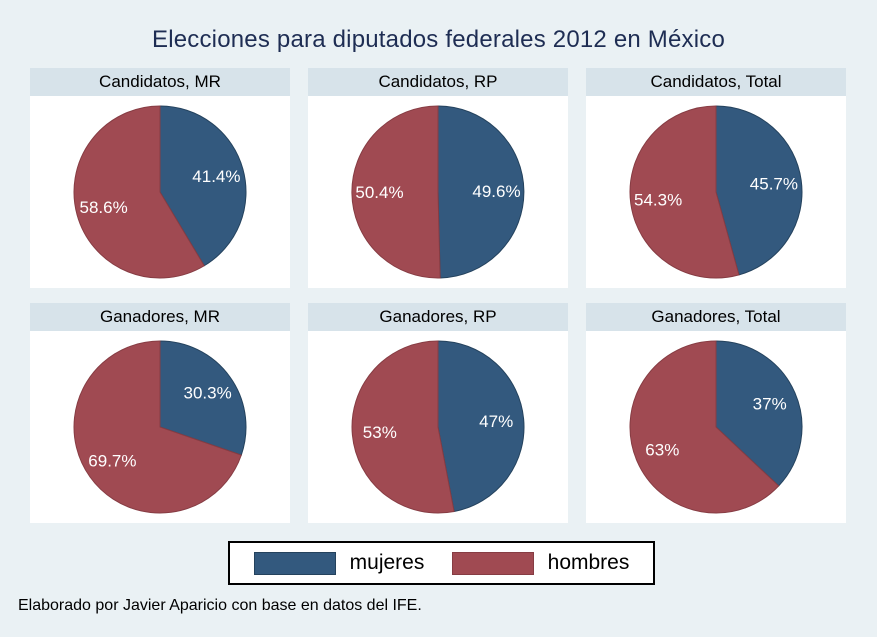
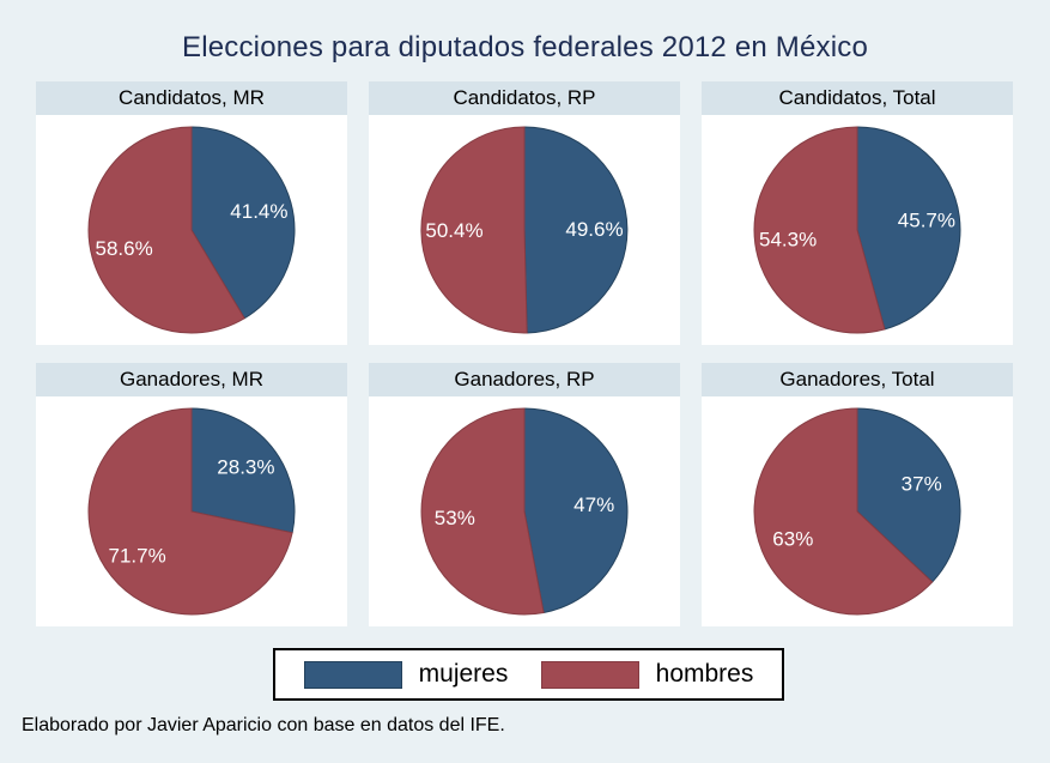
Ganadores, MR/mujeres: 30.3% -> 28.3%
Ganadores, MR/hombres: 69.7% -> 71.7%
